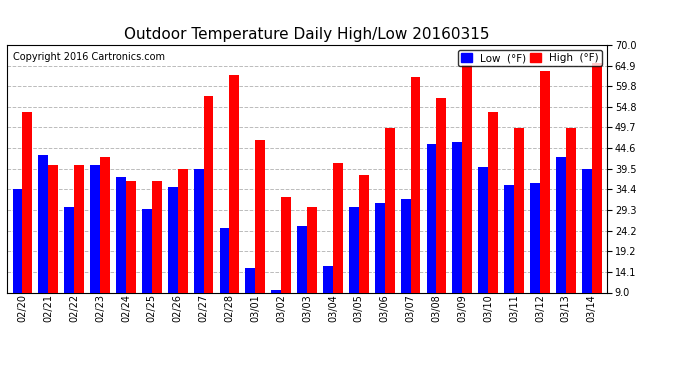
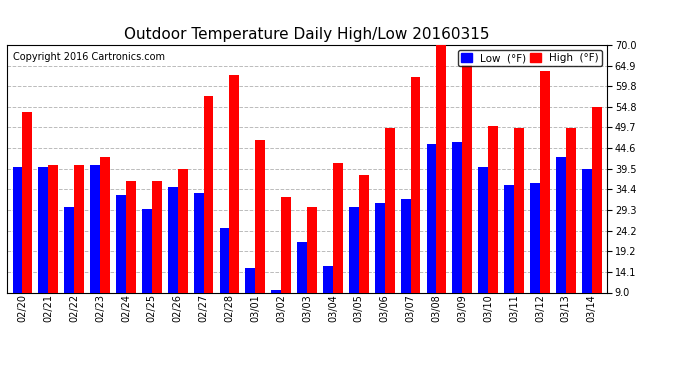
Low (°F)/02/20: 34.5 -> 40.0
Low (°F)/02/21: 43.0 -> 40.0
Low (°F)/02/24: 37.5 -> 33.0
Low (°F)/02/27: 39.5 -> 33.5
Low (°F)/03/03: 25.5 -> 21.5
High (°F)/03/08: 57.0 -> 70.0
High (°F)/03/10: 53.5 -> 50.0
High (°F)/03/14: 65.5 -> 54.8
